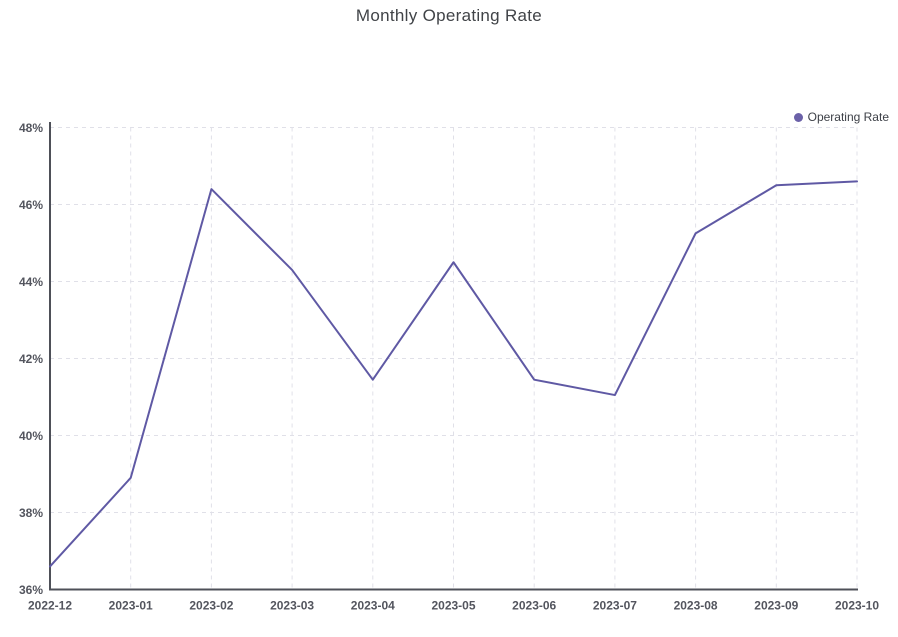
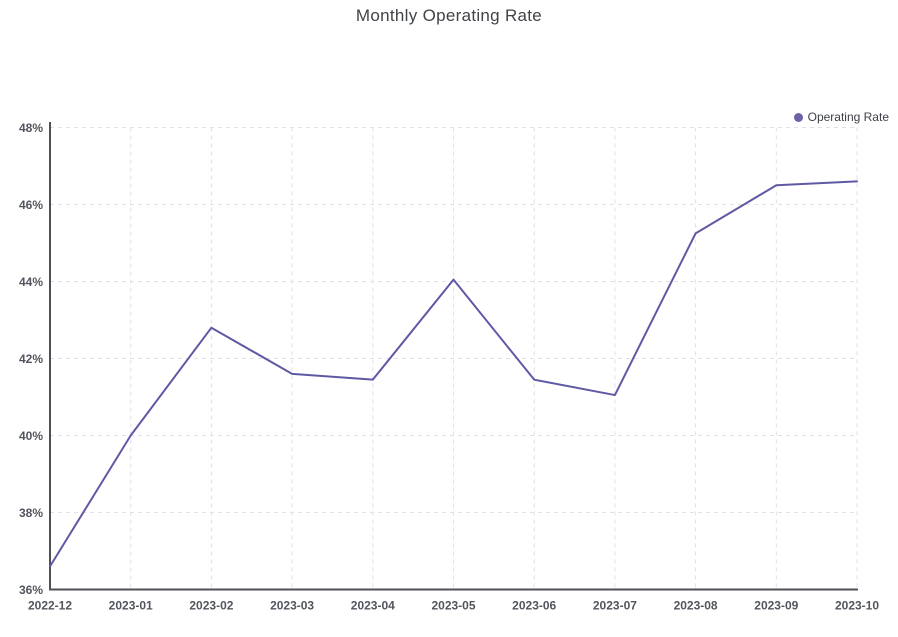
2023-01: 38.9% -> 40.0%
2023-02: 46.4% -> 42.8%
2023-03: 44.3% -> 41.6%
2023-05: 44.5% -> 44.0%
